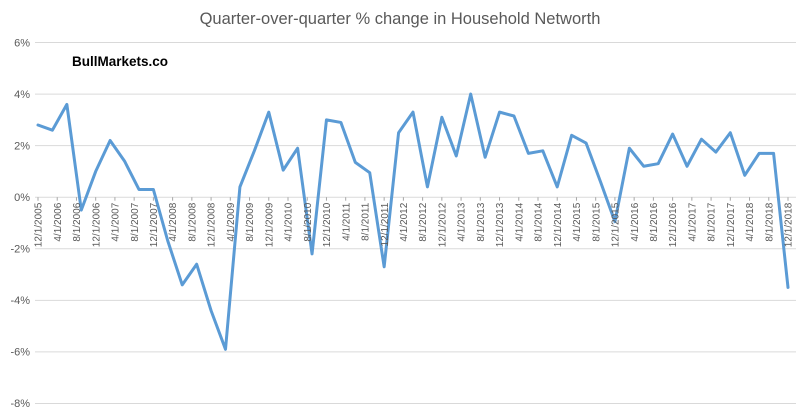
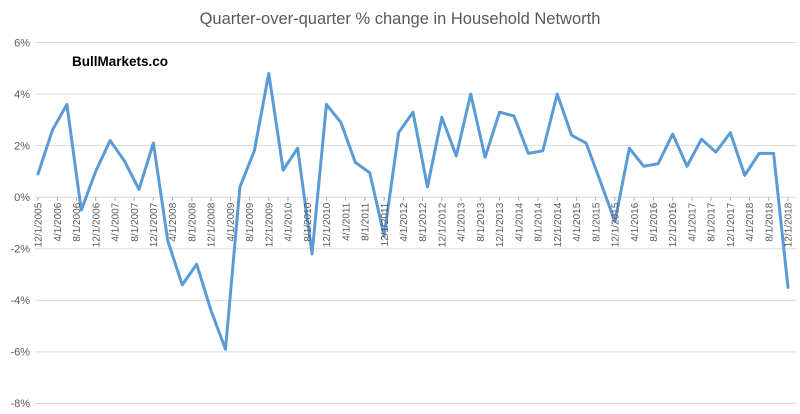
12/1/2005: 2.8% -> 0.9%
12/1/2007: 0.3% -> 2.1%
12/1/2009: 3.3% -> 4.8%
12/1/2010: 3.0% -> 3.6%
12/1/2011: -2.7% -> -1.5%
12/1/2014: 0.4% -> 4.0%
